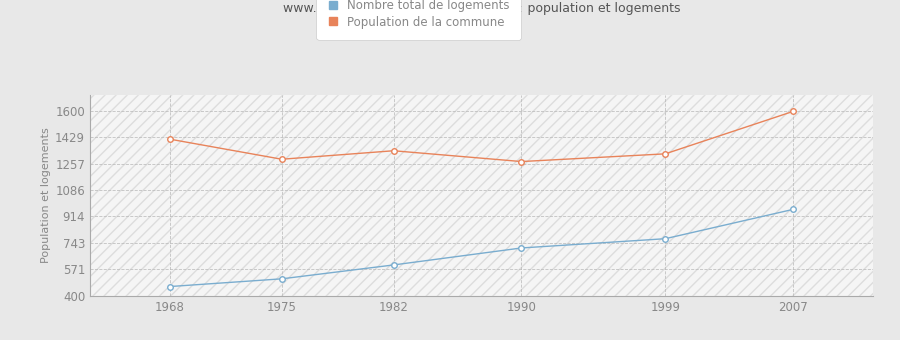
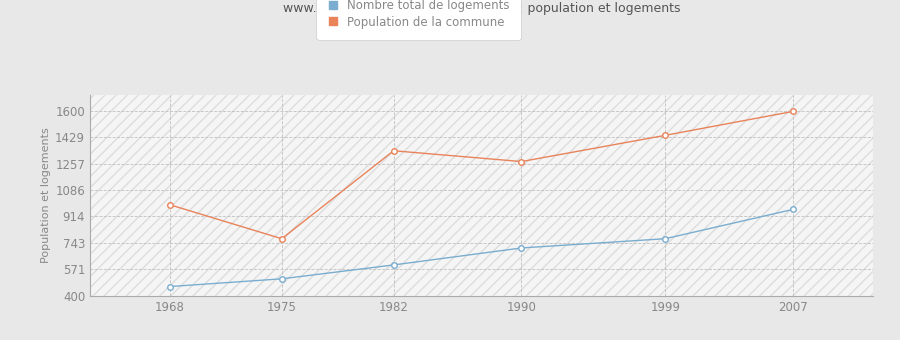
Population de la commune/1968: 1420 -> 990
Population de la commune/1975: 1280 -> 770
Population de la commune/1999: 1320 -> 1440
